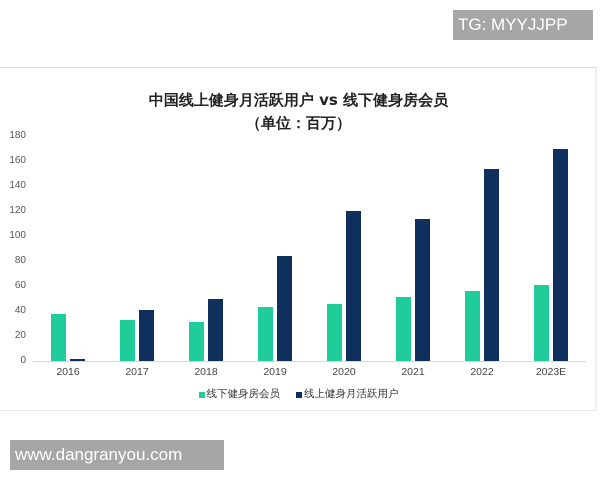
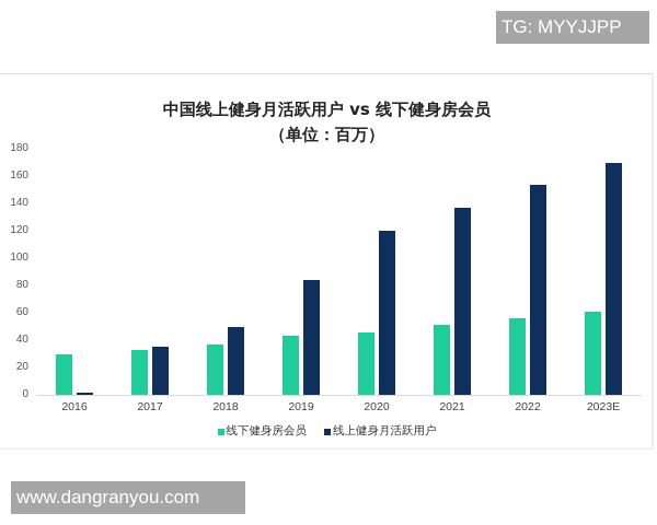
线下健身房会员/2016: 38 -> 30
线上健身月活跃用户/2017: 41 -> 35
线下健身房会员/2018: 31 -> 37
线上健身月活跃用户/2021: 114 -> 137
